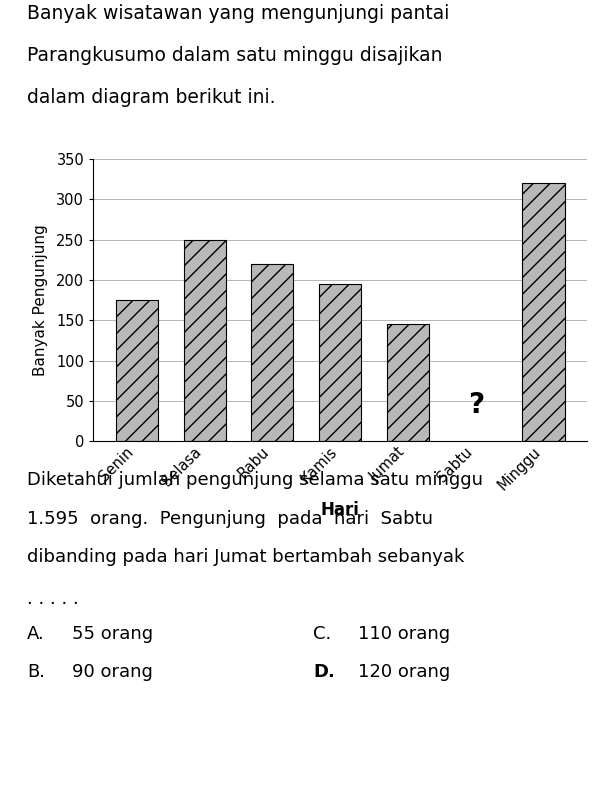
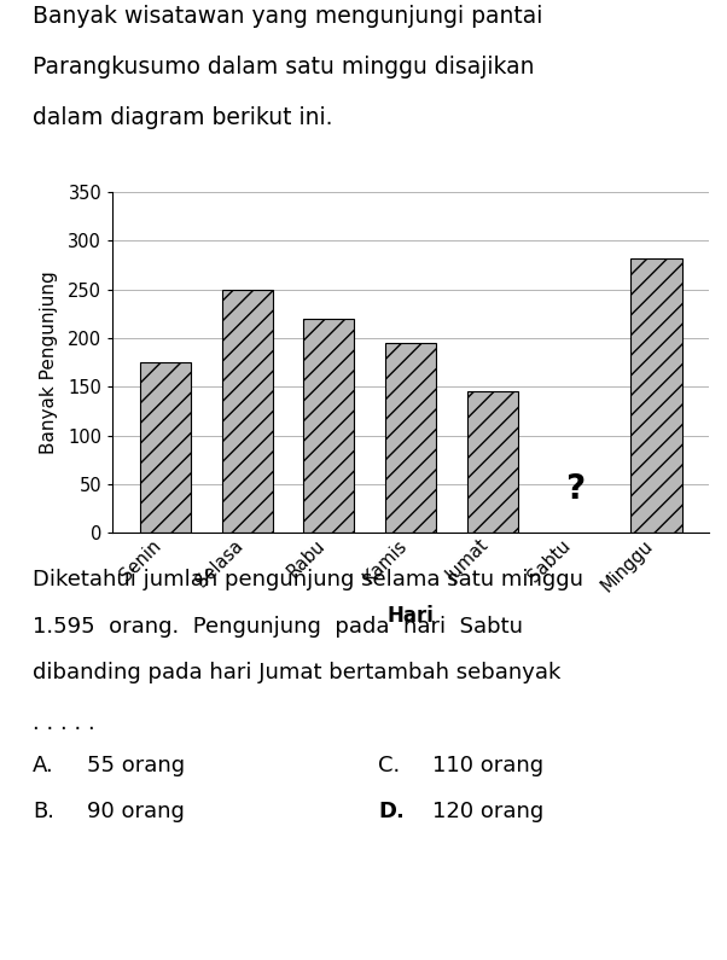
Minggu: 320 -> 282
